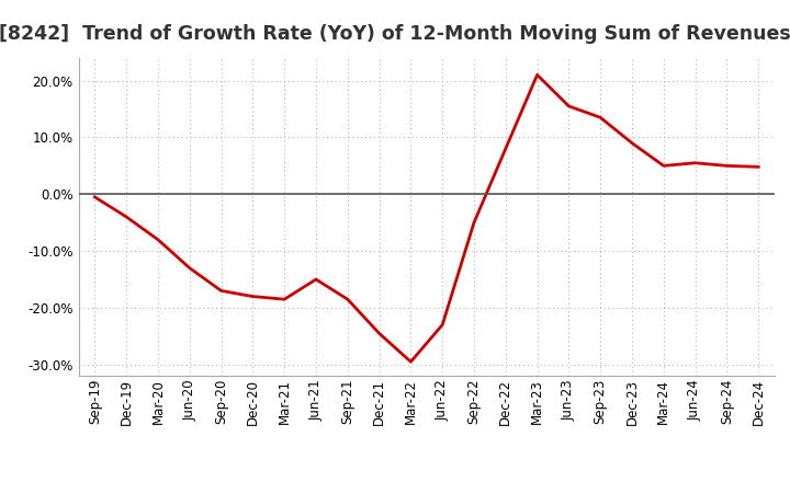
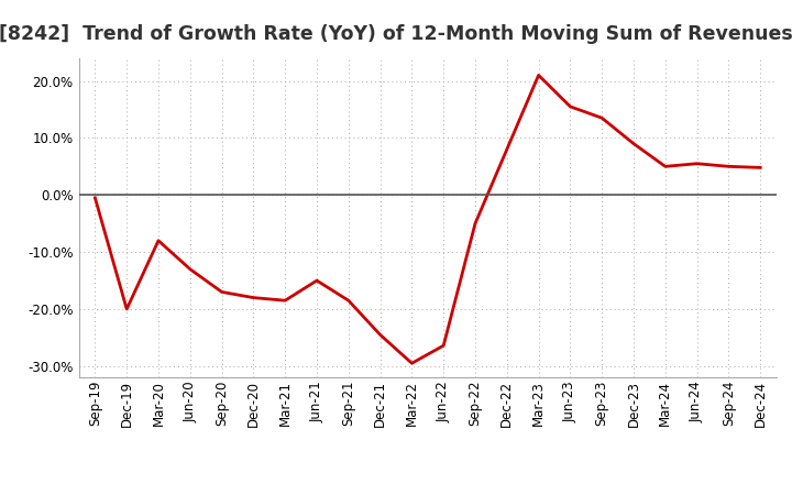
Dec-19: -4.0% -> -20.0%
Jun-22: -23.0% -> -26.4%
